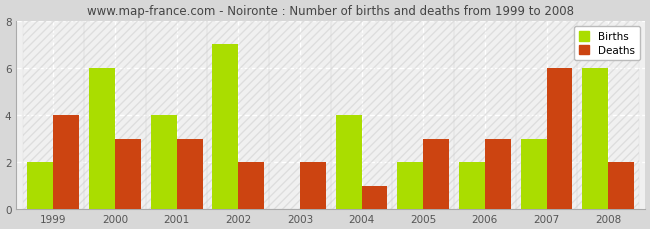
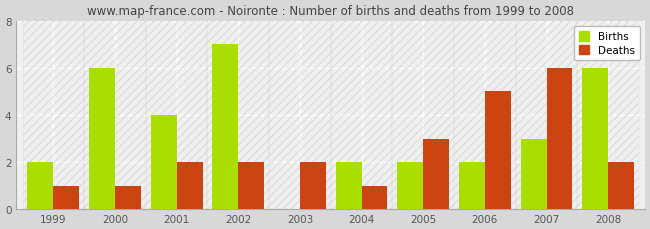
Deaths/1999: 4 -> 1
Deaths/2000: 3 -> 1
Deaths/2001: 3 -> 2
Births/2004: 4 -> 2
Deaths/2006: 3 -> 5
